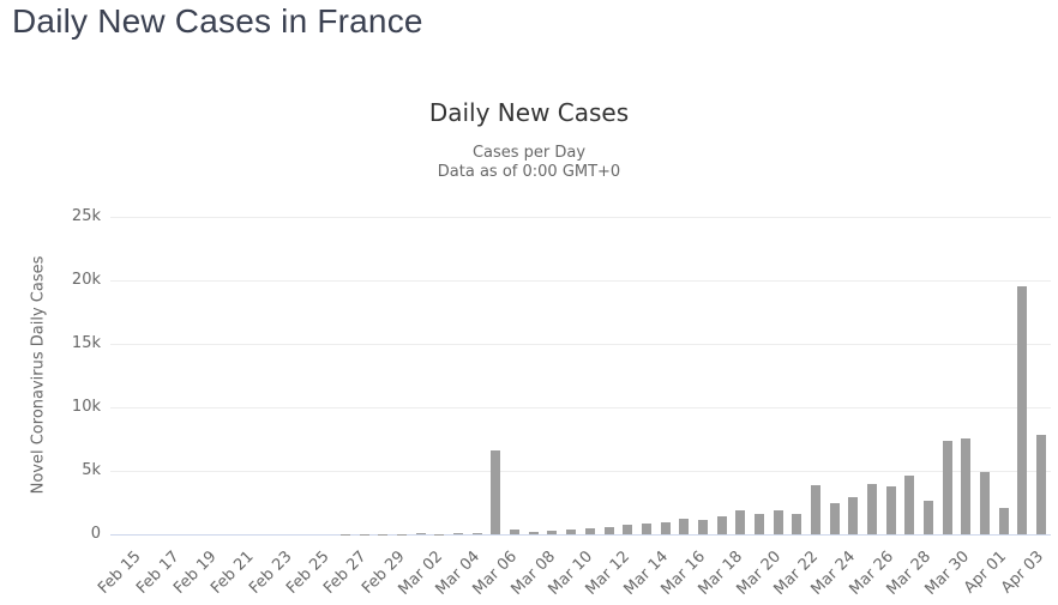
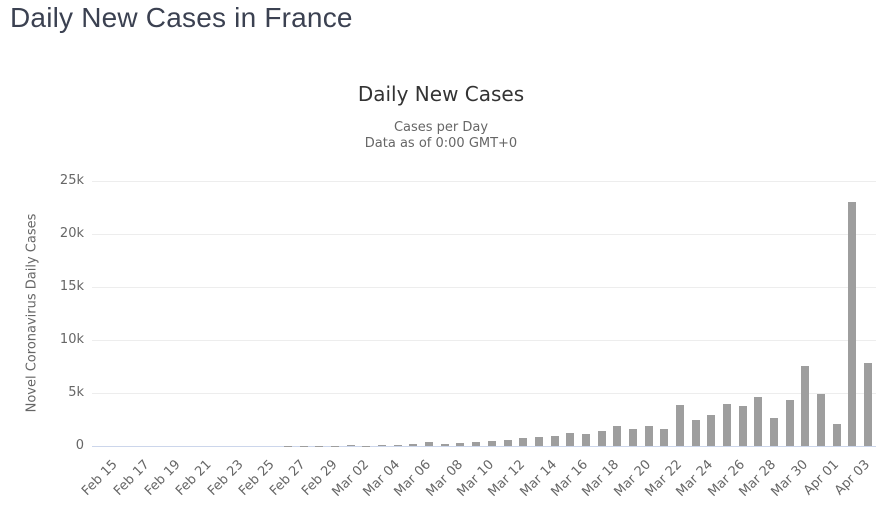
Mar 06: 6.6k -> 0.2k
Mar 30: 7.4k -> 4.4k
Apr 03: 19.5k -> 23.1k
